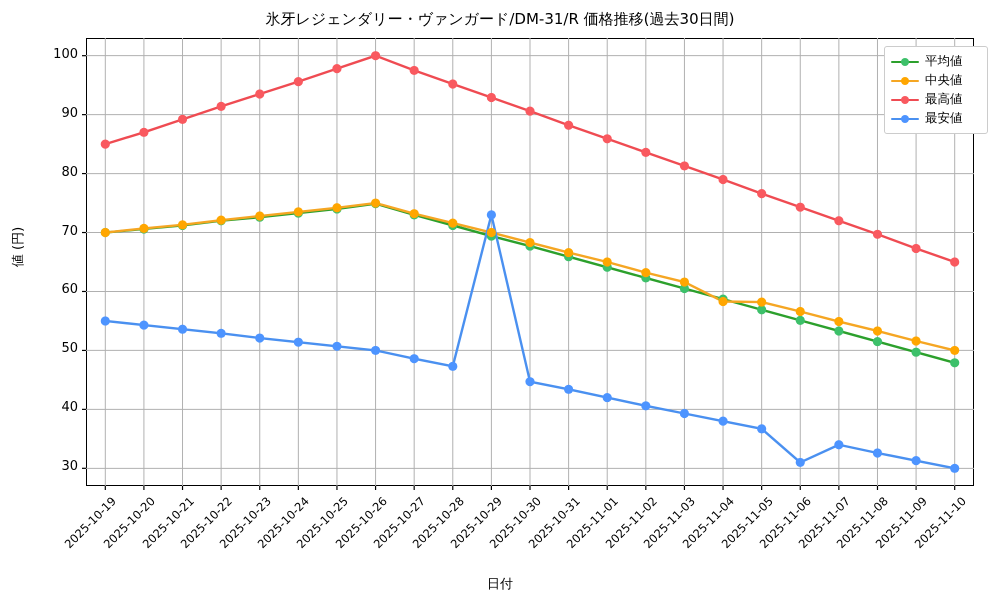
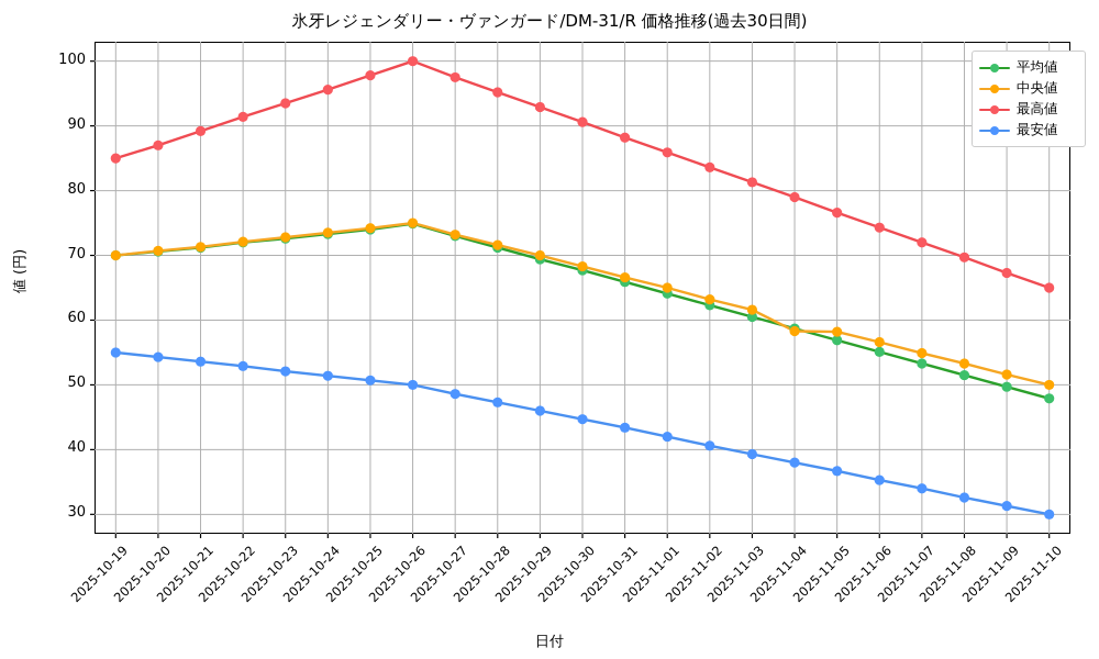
最安値/2025-10-29: 73 -> 46
最安値/2025-11-06: 31 -> 35
